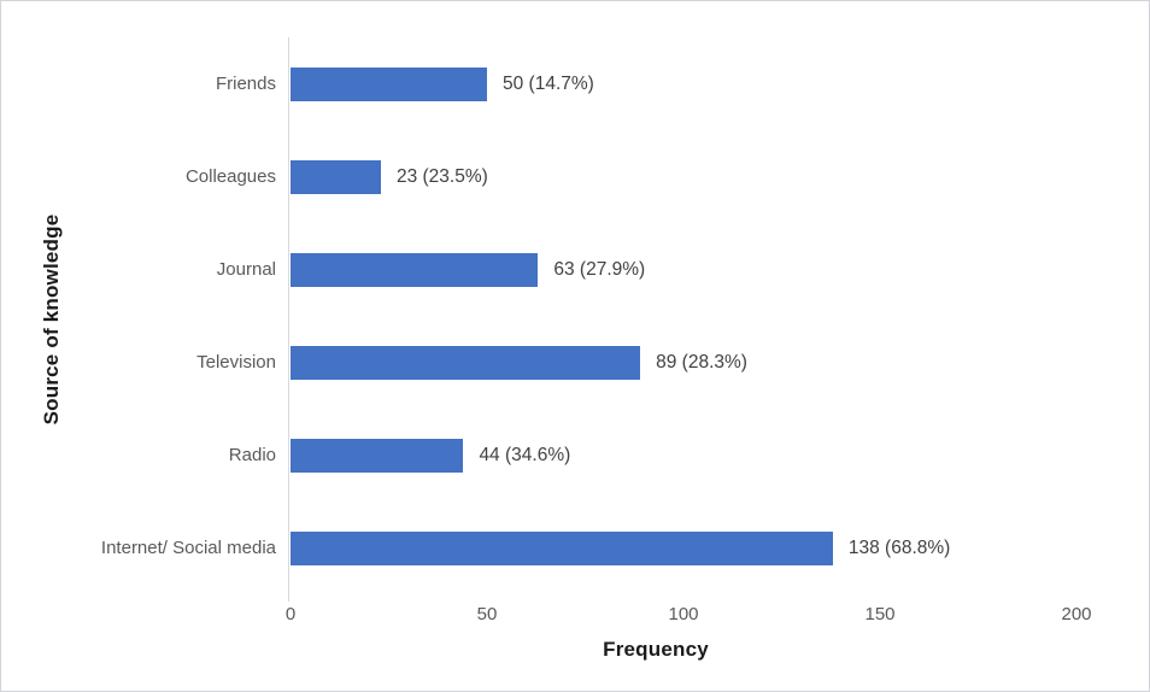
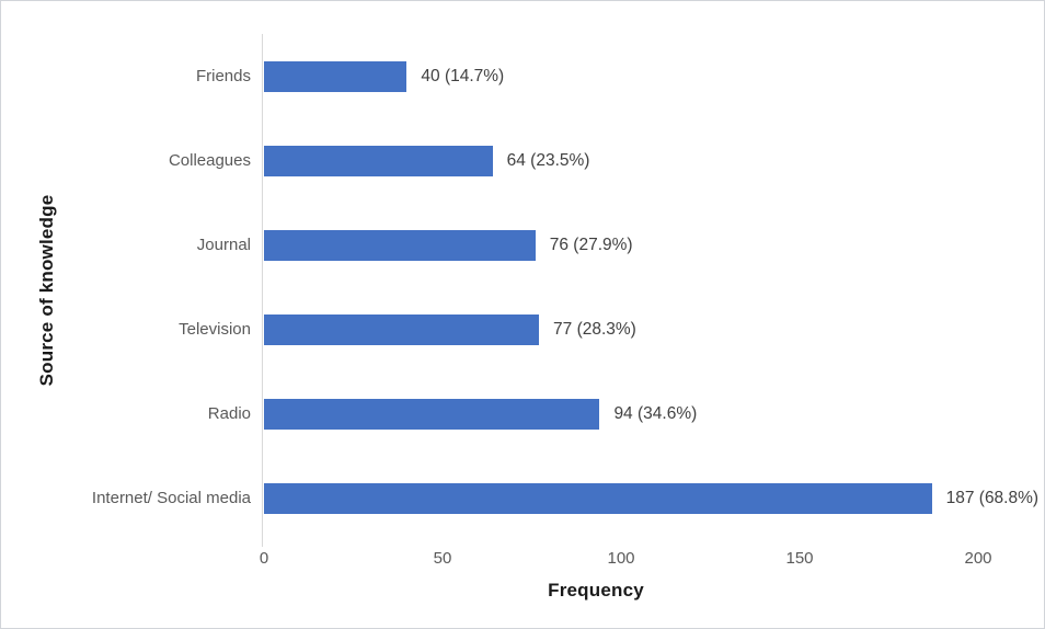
Friends: 50 -> 40
Colleagues: 23 -> 64
Journal: 63 -> 76
Television: 89 -> 77
Radio: 44 -> 94
Internet/ Social media: 138 -> 187
